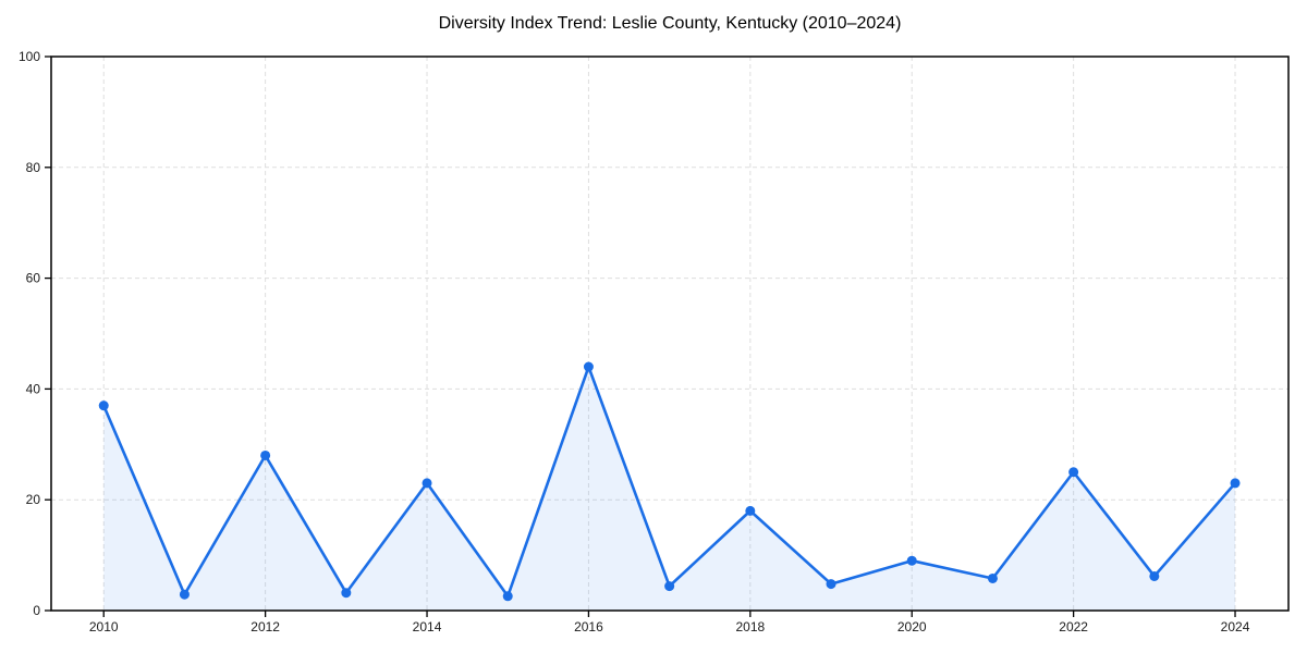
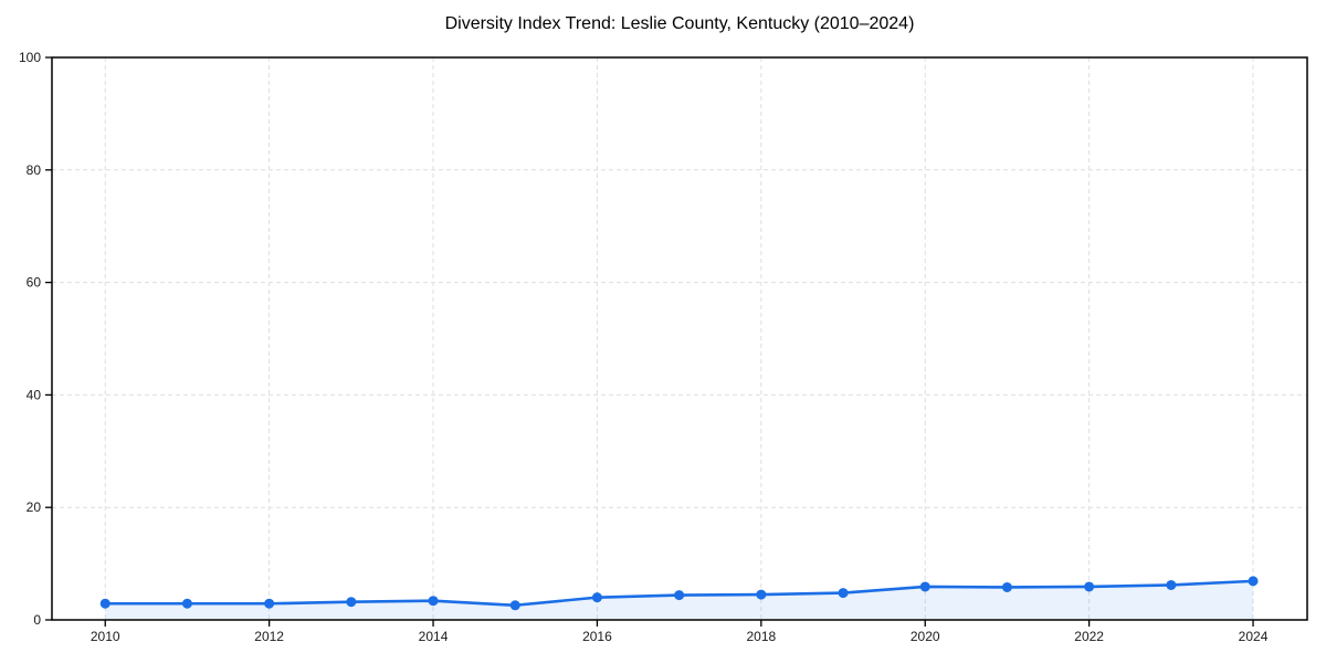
2010: 37 -> 3
2012: 28 -> 3
2014: 23 -> 3
2016: 44 -> 4
2018: 18 -> 4
2020: 9 -> 6
2022: 25 -> 6
2024: 23 -> 7
